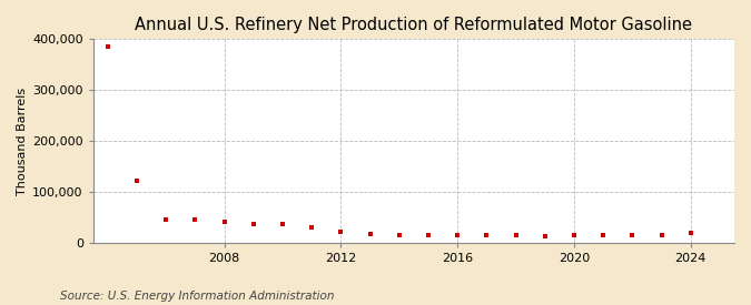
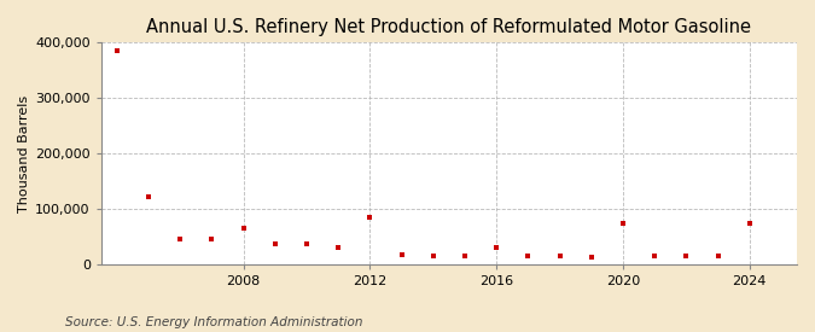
2008: 42,000 -> 65,000
2012: 22,000 -> 85,000
2016: 16,000 -> 30,000
2020: 16,000 -> 75,000
2024: 20,000 -> 75,000
